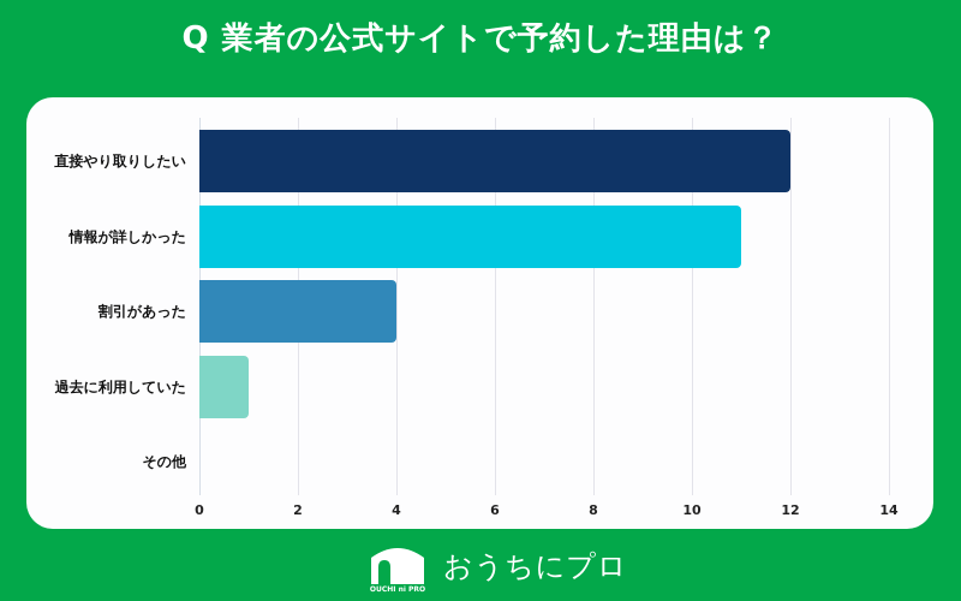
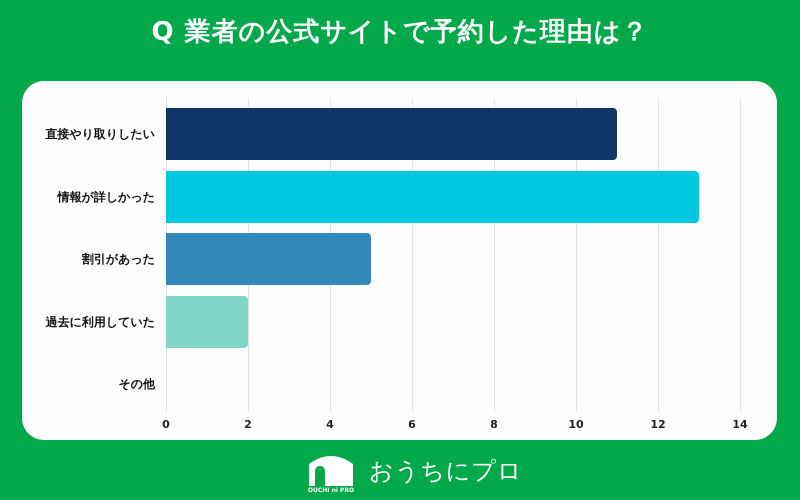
直接やり取りしたい: 12 -> 11
情報が詳しかった: 11 -> 13
割引があった: 4 -> 5
過去に利用していた: 1 -> 2
